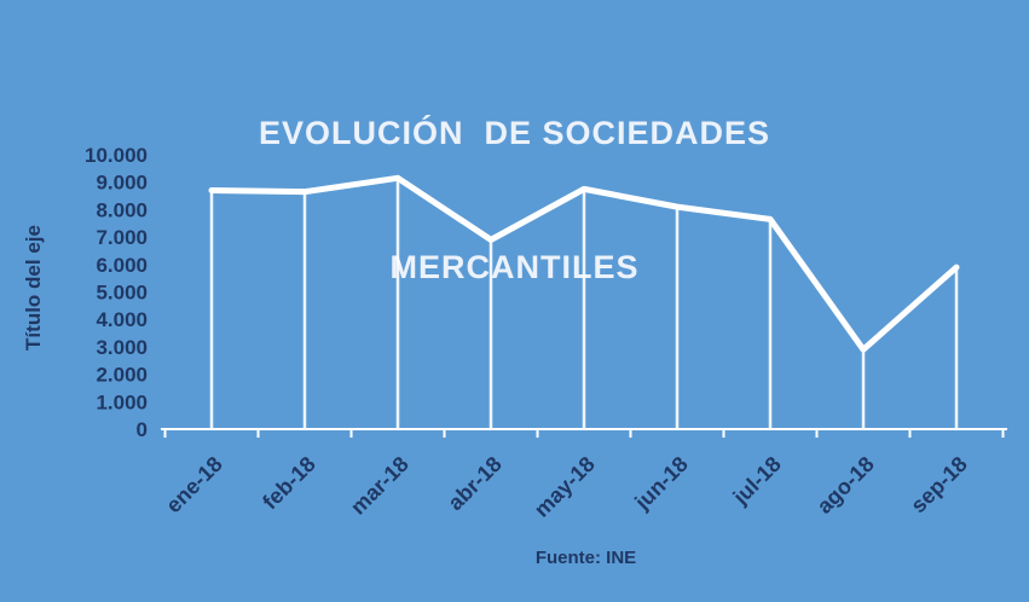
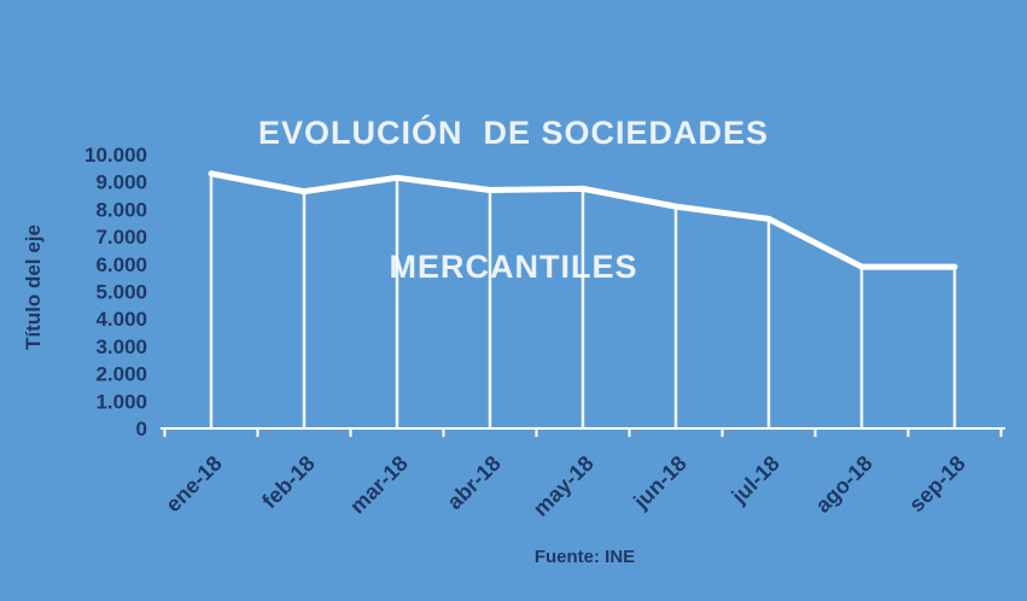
ene-18: 8700 -> 9300
abr-18: 6900 -> 8700
ago-18: 2900 -> 5900
